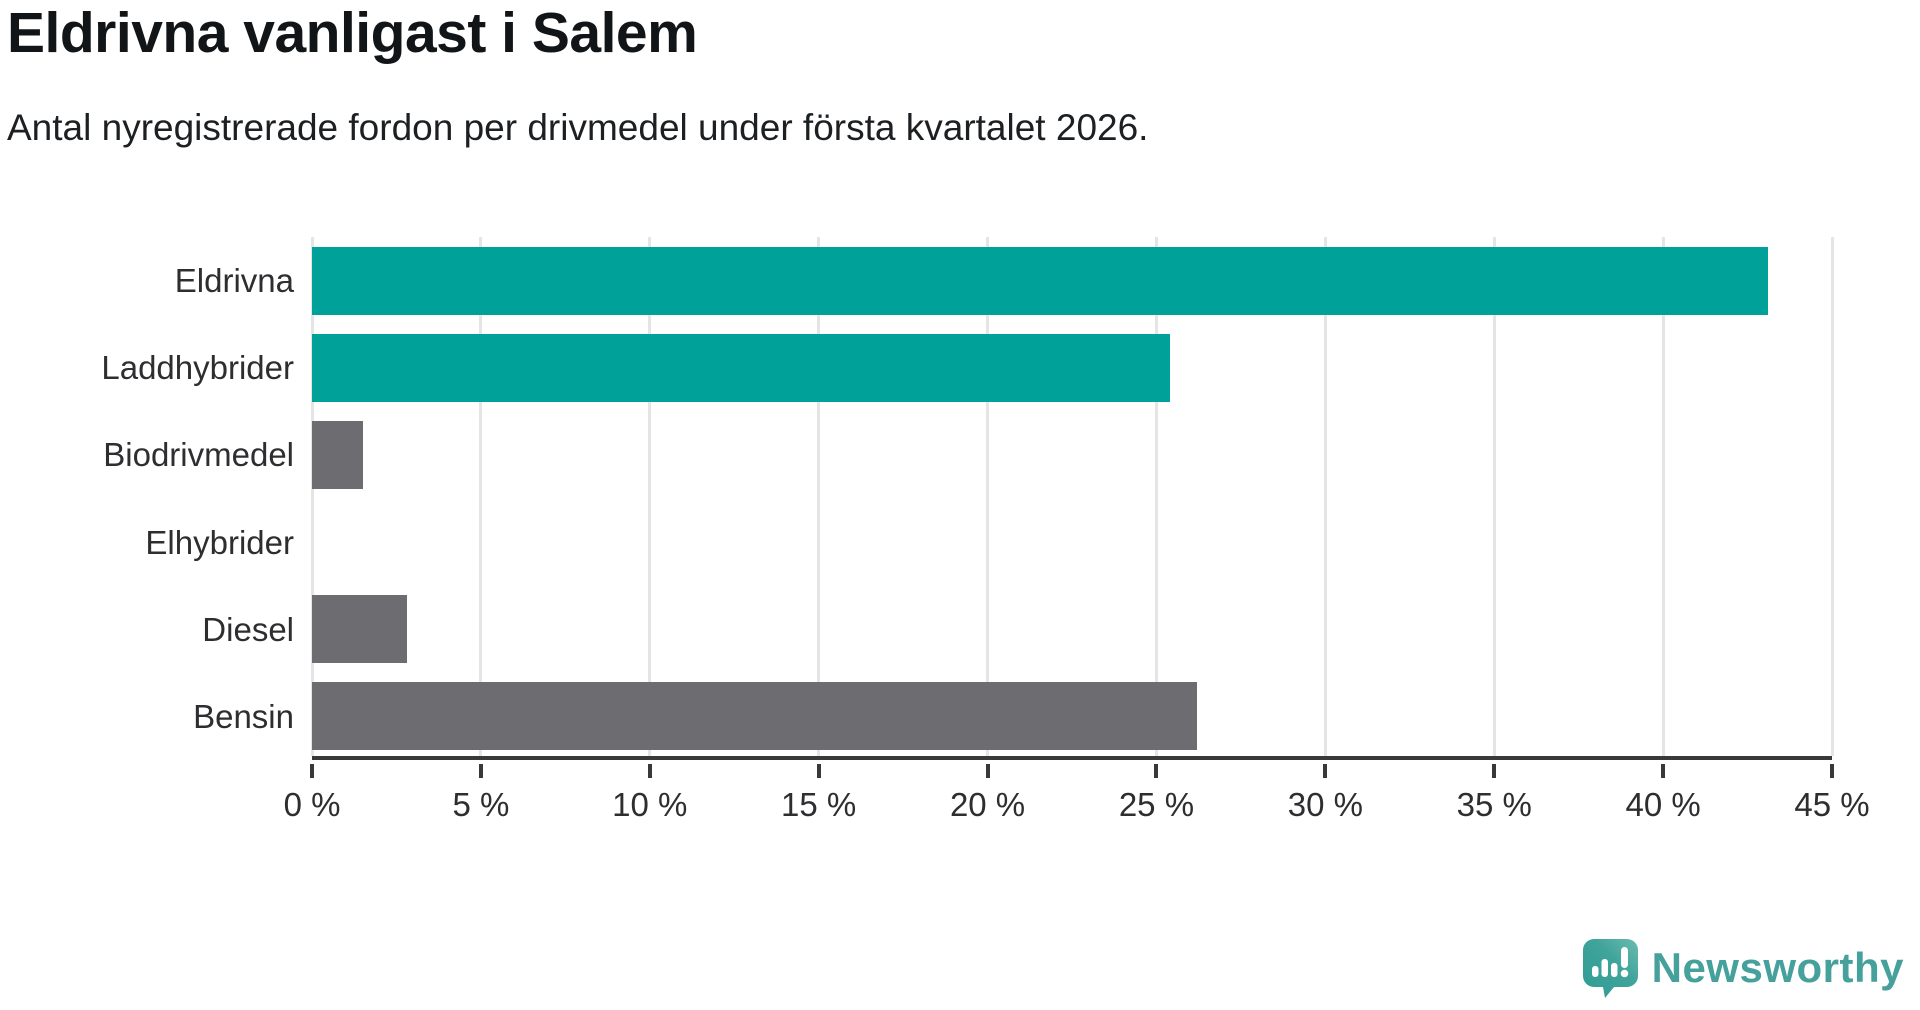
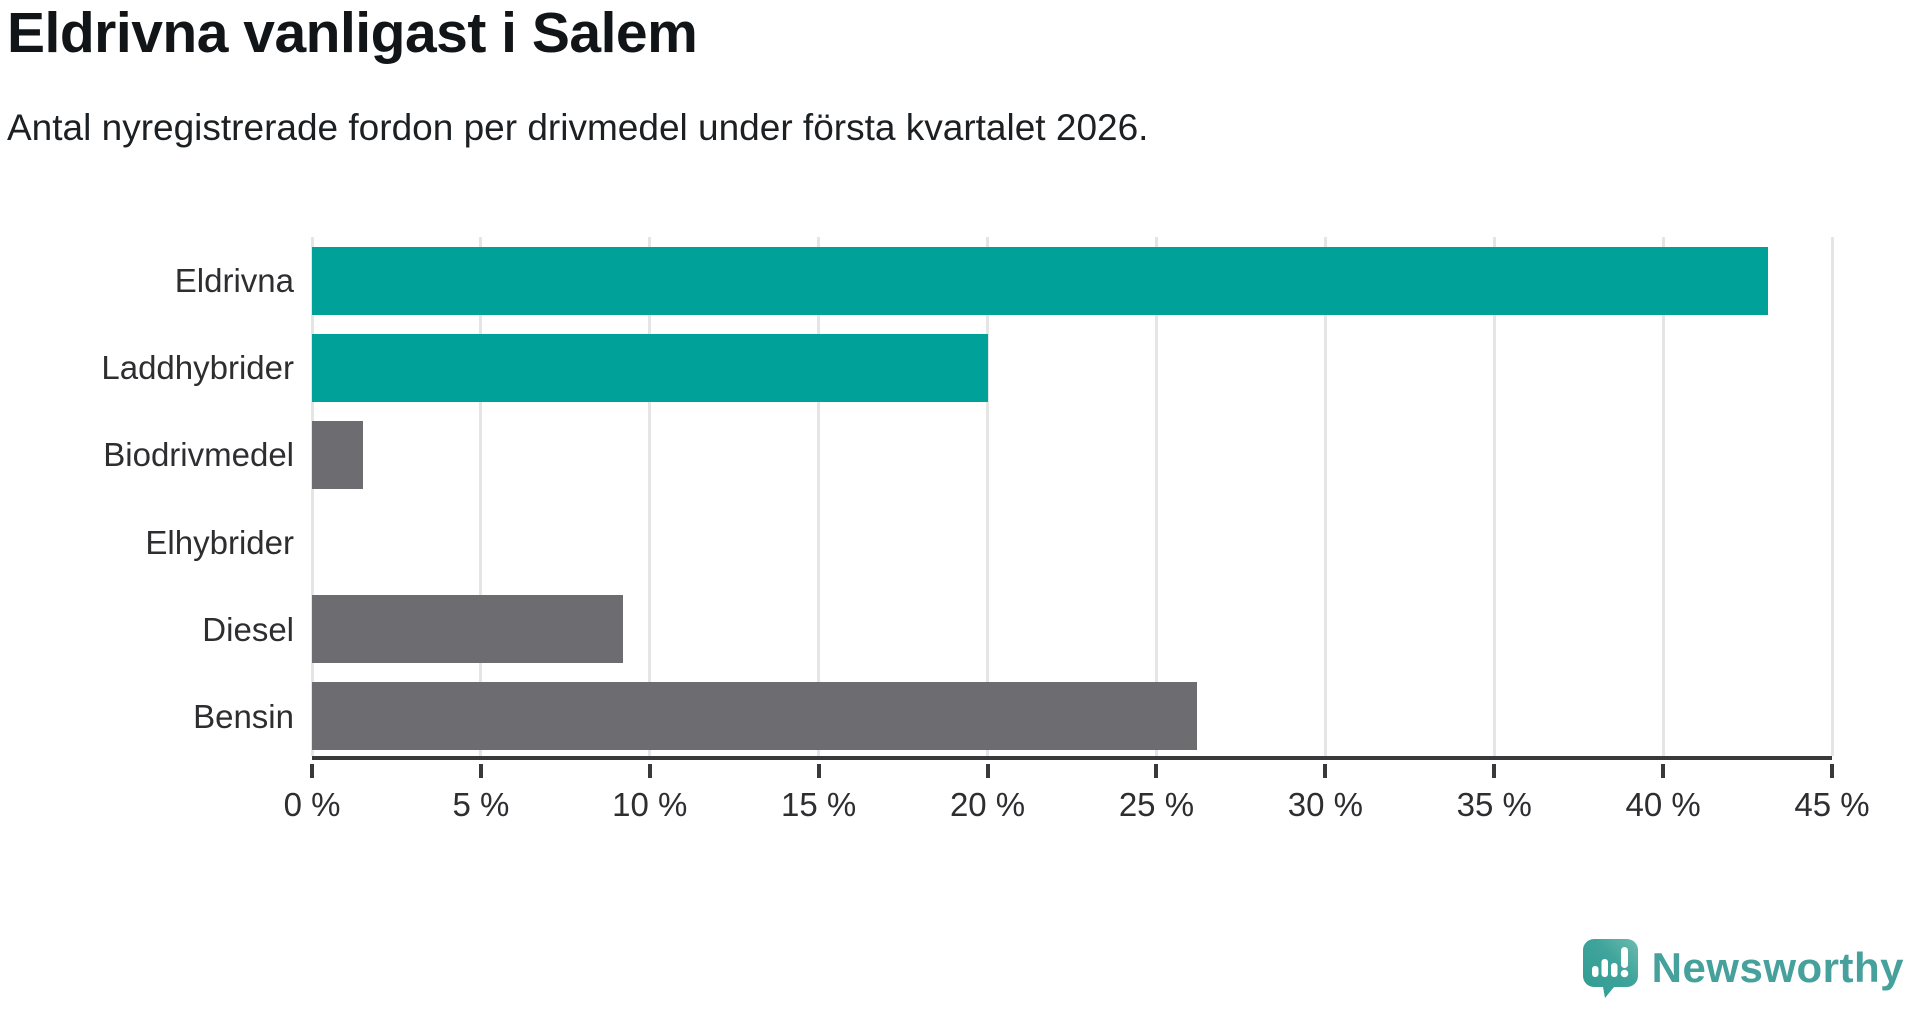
Laddhybrider: 25.4% -> 20.0%
Diesel: 2.8% -> 9.2%
